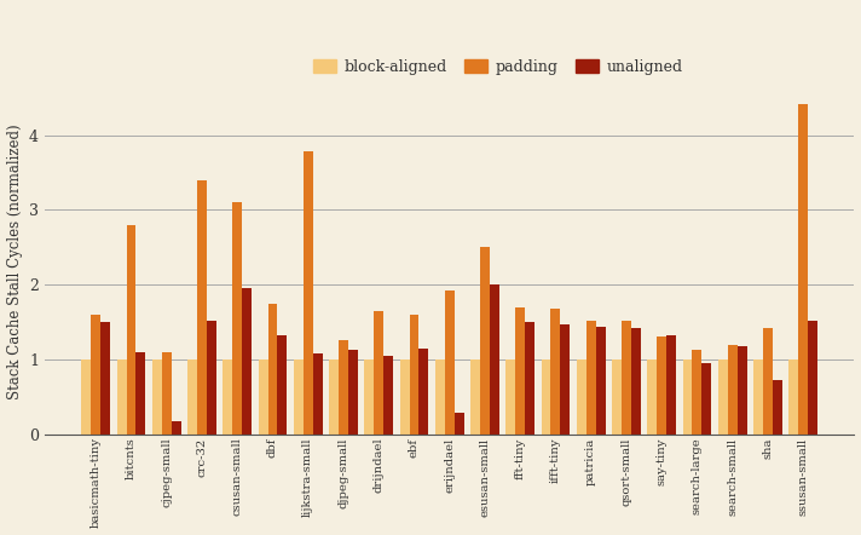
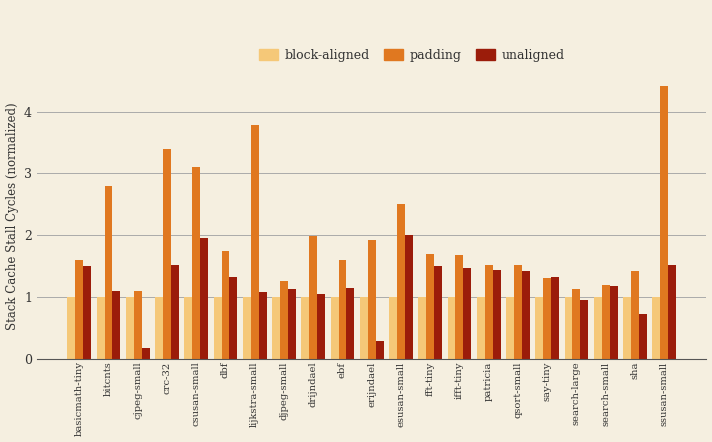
padding/drijndael: 1.64 -> 1.98
